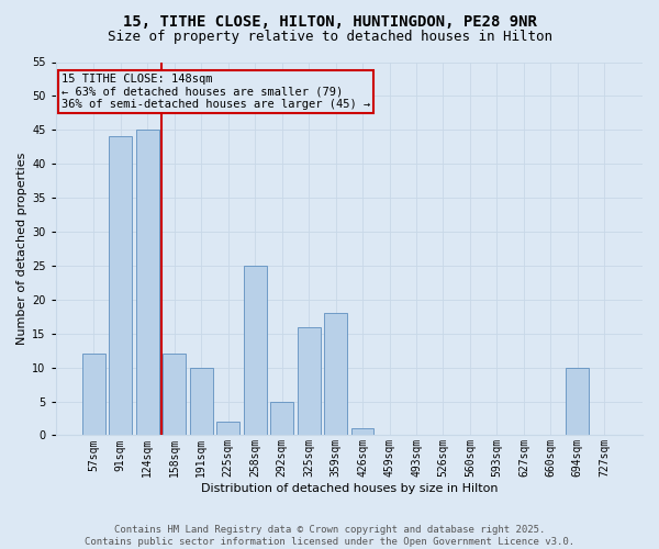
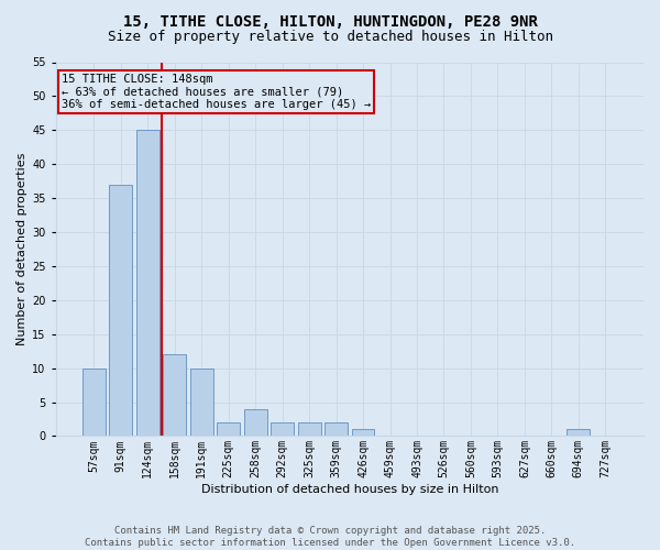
57sqm: 12 -> 10
91sqm: 44 -> 37
258sqm: 25 -> 4
292sqm: 5 -> 2
325sqm: 16 -> 2
359sqm: 18 -> 2
694sqm: 10 -> 1
